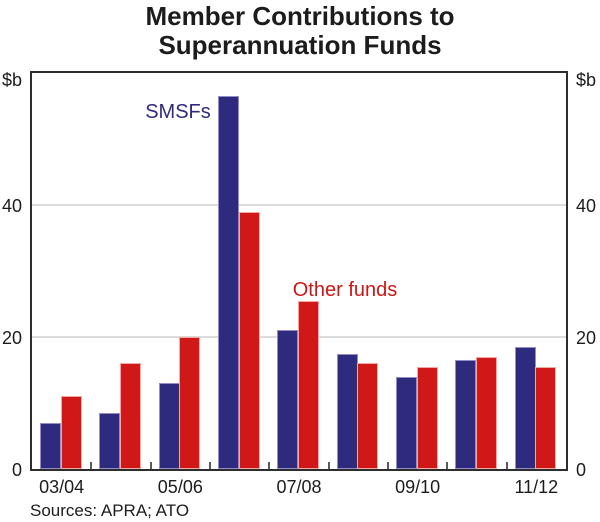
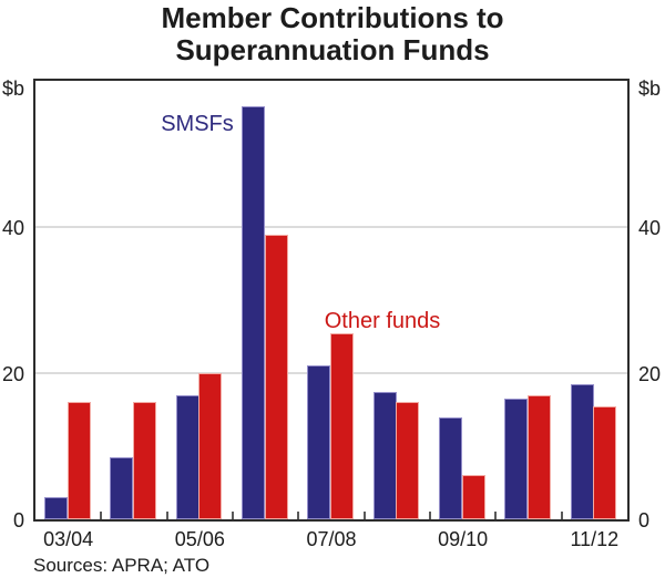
SMSFs/03/04: 7 -> 3
Other funds/03/04: 11 -> 16
SMSFs/05/06: 13 -> 17
Other funds/09/10: 16 -> 6
